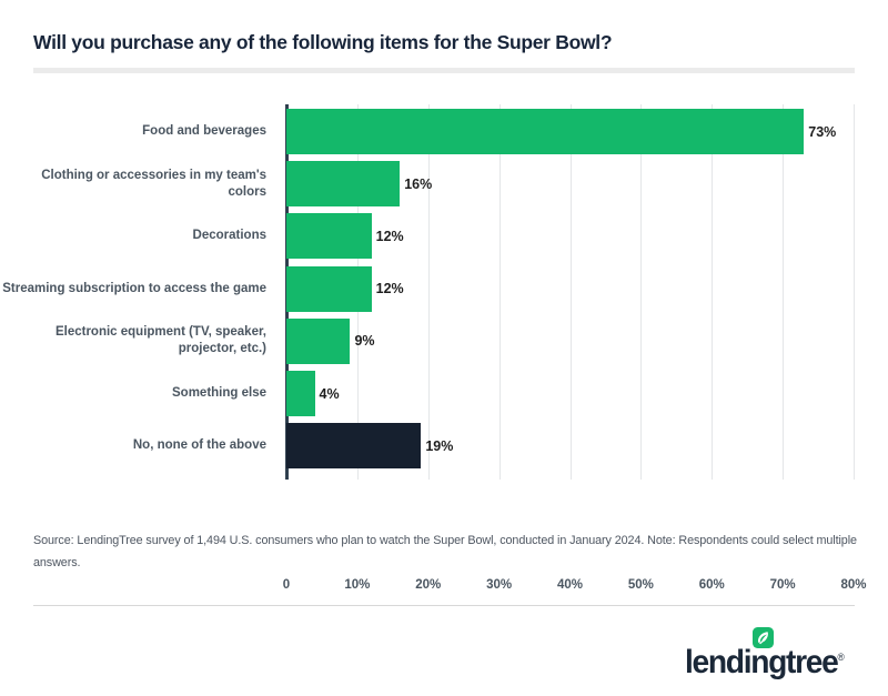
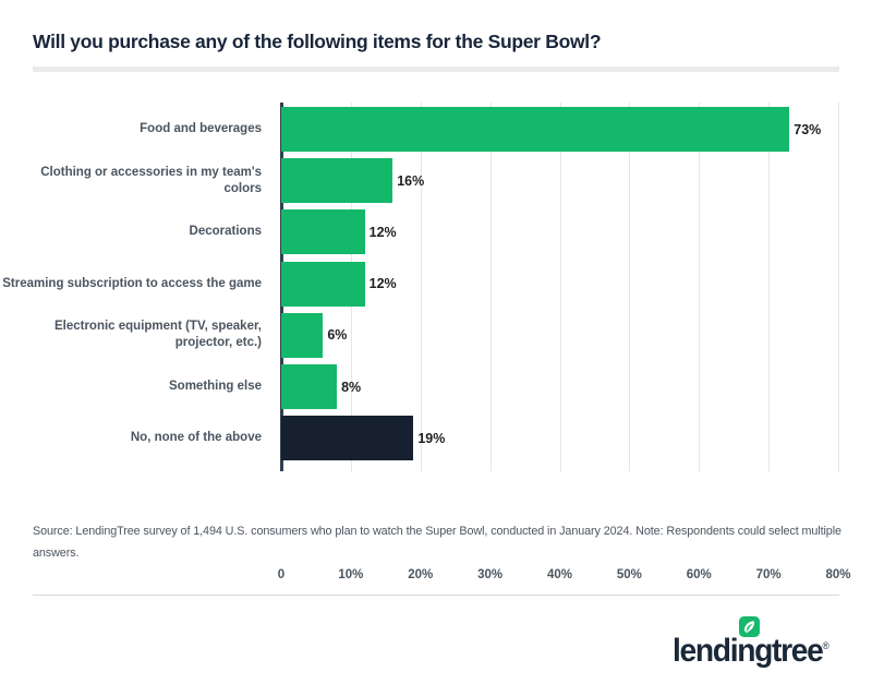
Electronic equipment (TV, speaker, projector, etc.): 9% -> 6%
Something else: 4% -> 8%
